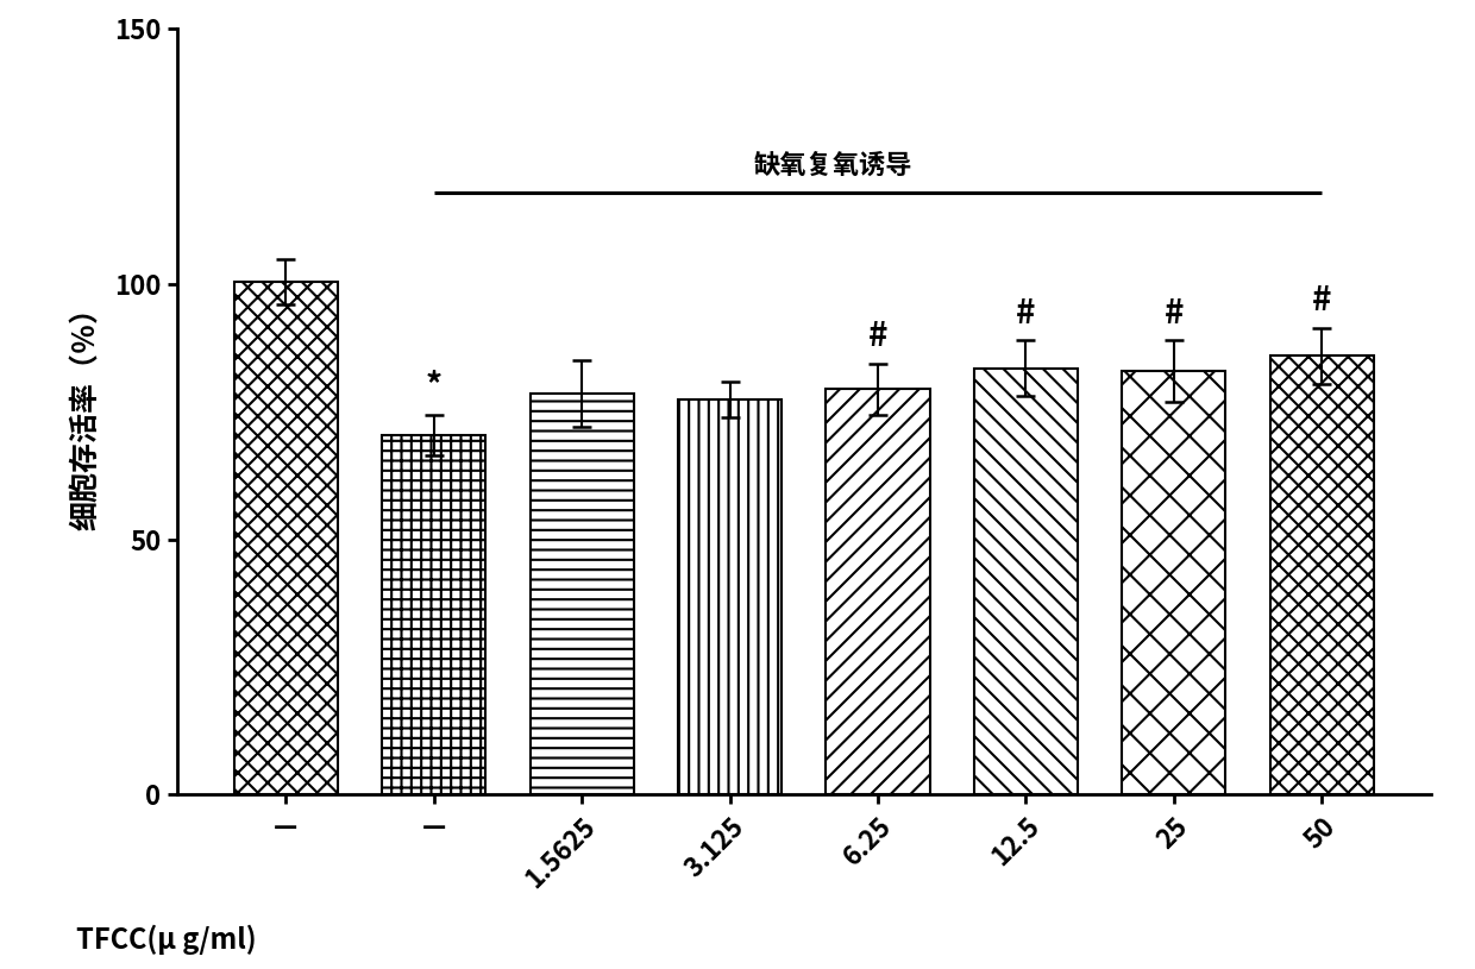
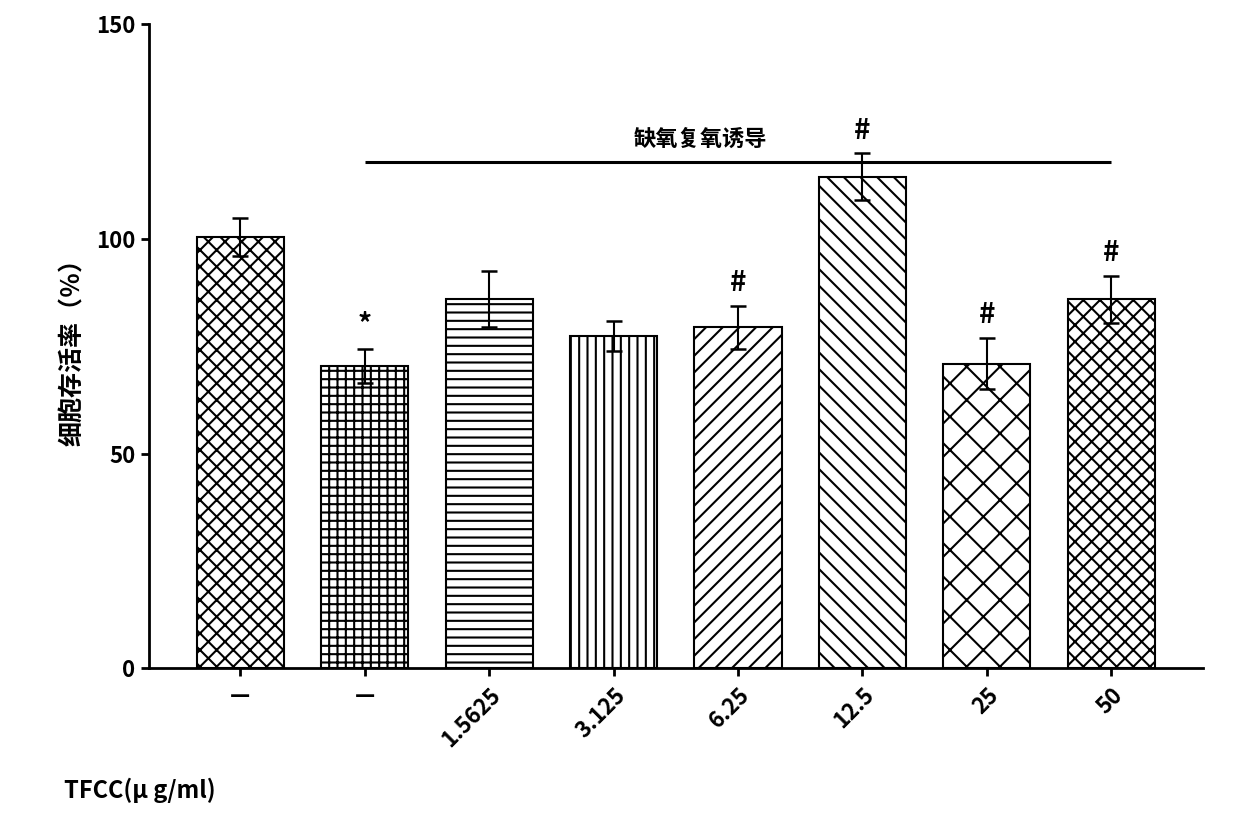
1.5625: 78.5 -> 86.0
12.5: 83.5 -> 114.5
25: 83.0 -> 71.0
